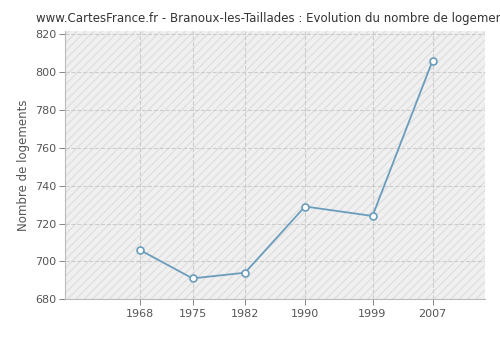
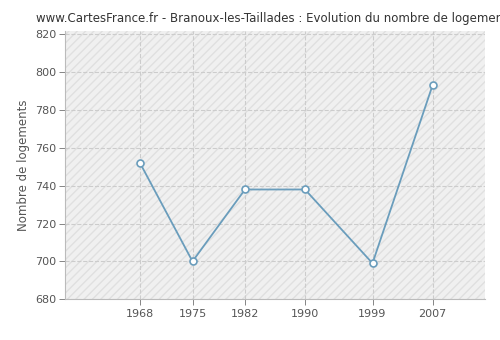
1968: 706 -> 752
1975: 691 -> 700
1982: 694 -> 738
1990: 729 -> 738
1999: 724 -> 699
2007: 806 -> 793
